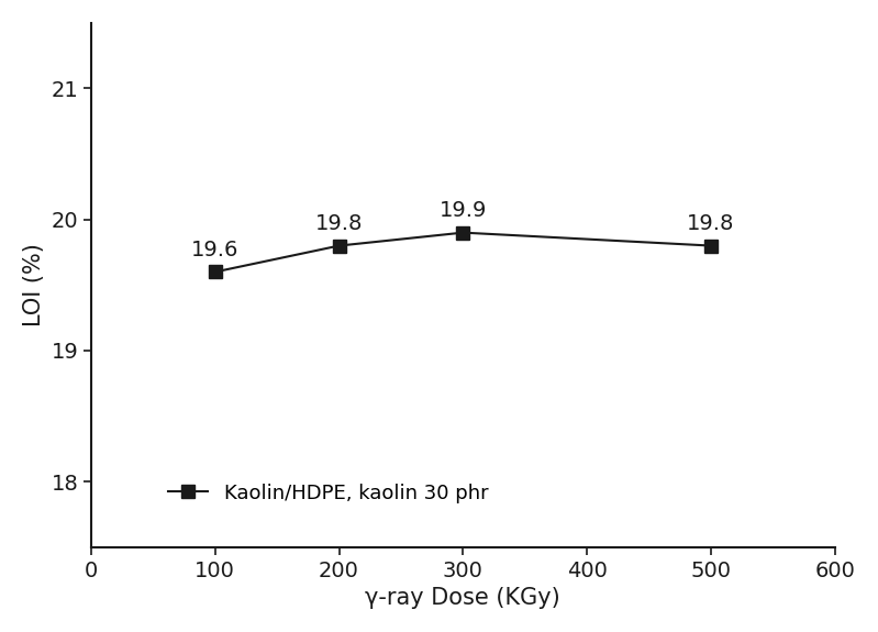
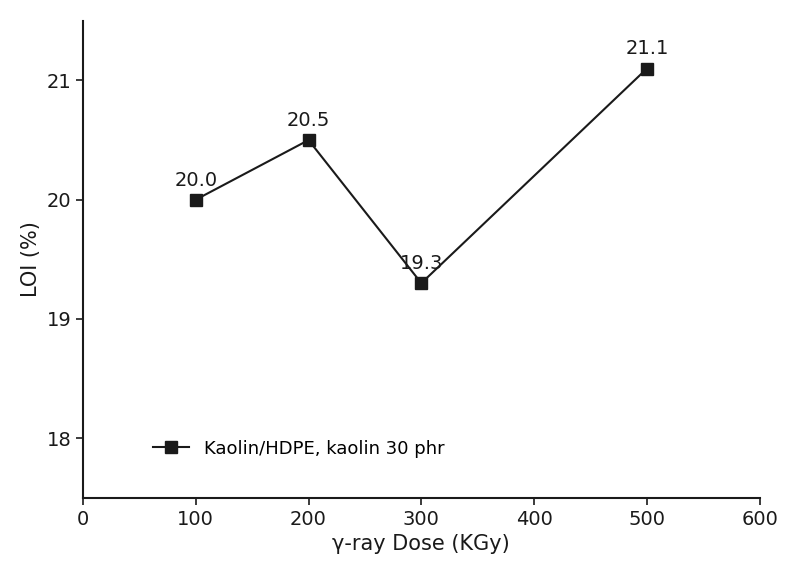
100: 19.6 -> 20.0
200: 19.8 -> 20.5
300: 19.9 -> 19.3
500: 19.8 -> 21.1
